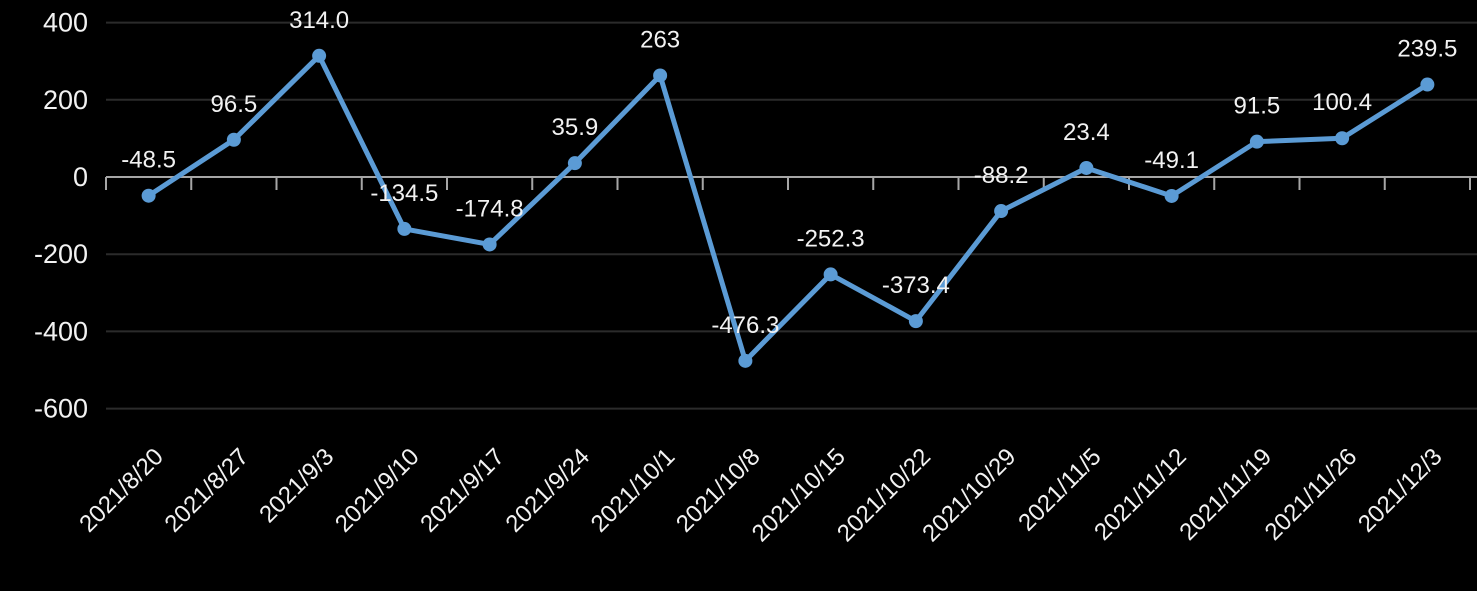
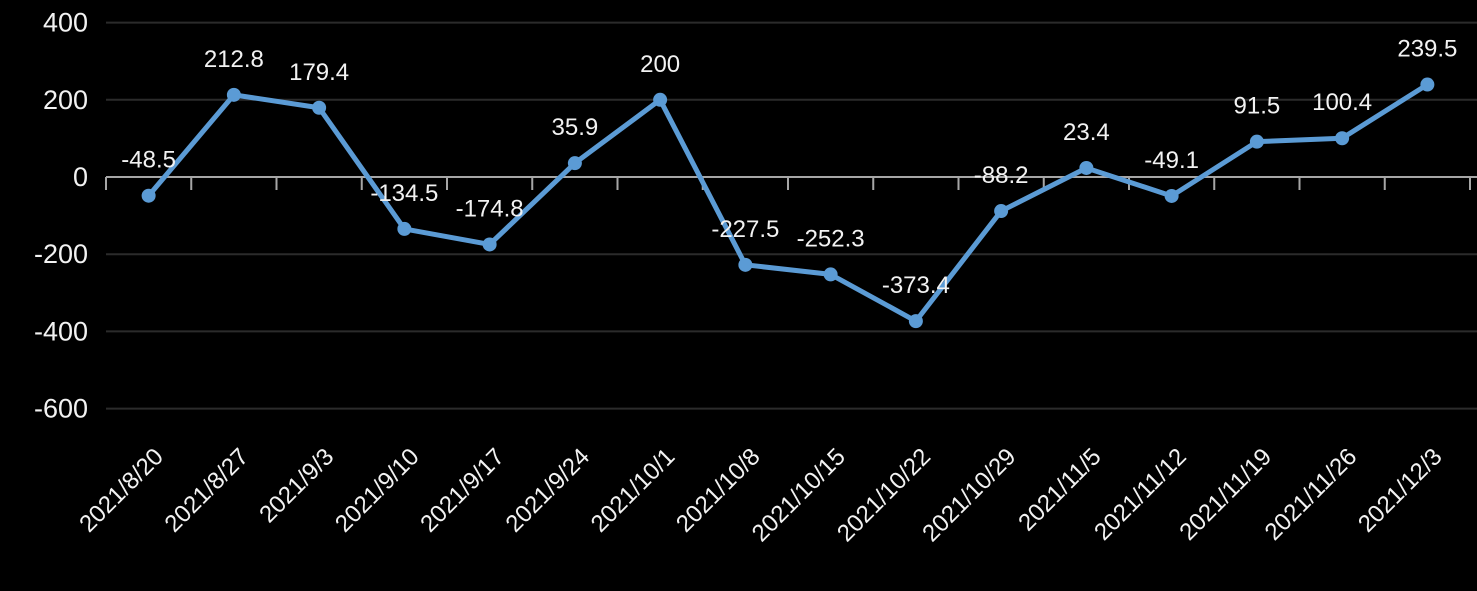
2021/8/27: 96.5 -> 212.8
2021/9/3: 314.0 -> 179.4
2021/10/1: 263 -> 200
2021/10/8: -476.3 -> -227.5
